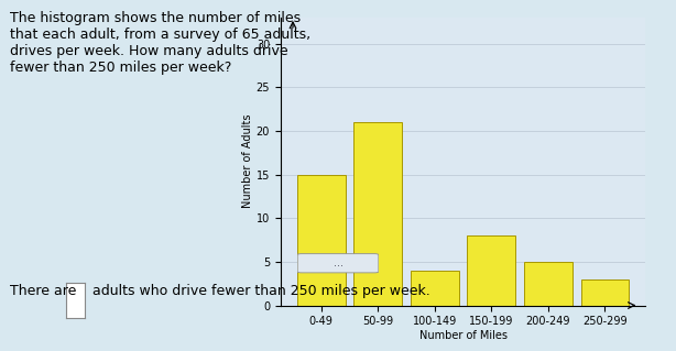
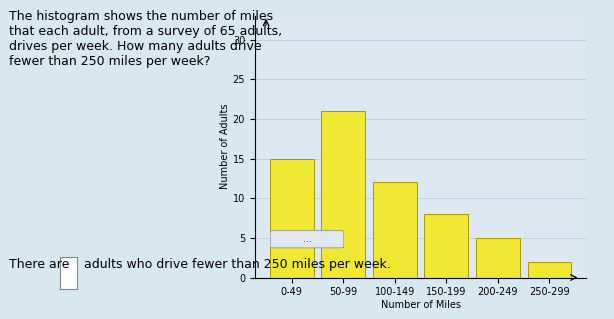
100-149: 4 -> 12
250-299: 3 -> 2
